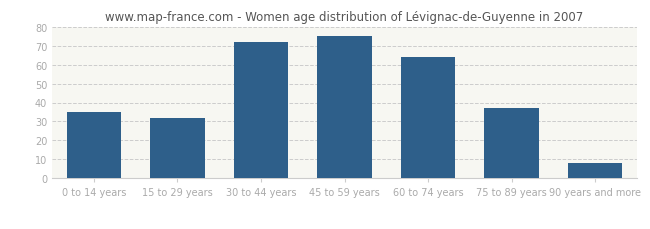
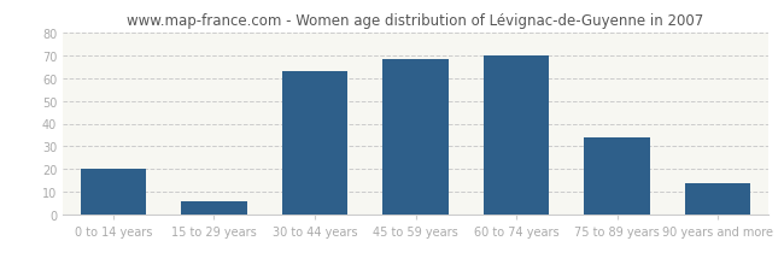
0 to 14 years: 35 -> 20
15 to 29 years: 32 -> 6
30 to 44 years: 72 -> 63
45 to 59 years: 75 -> 68
60 to 74 years: 64 -> 70
75 to 89 years: 37 -> 34
90 years and more: 8 -> 14
